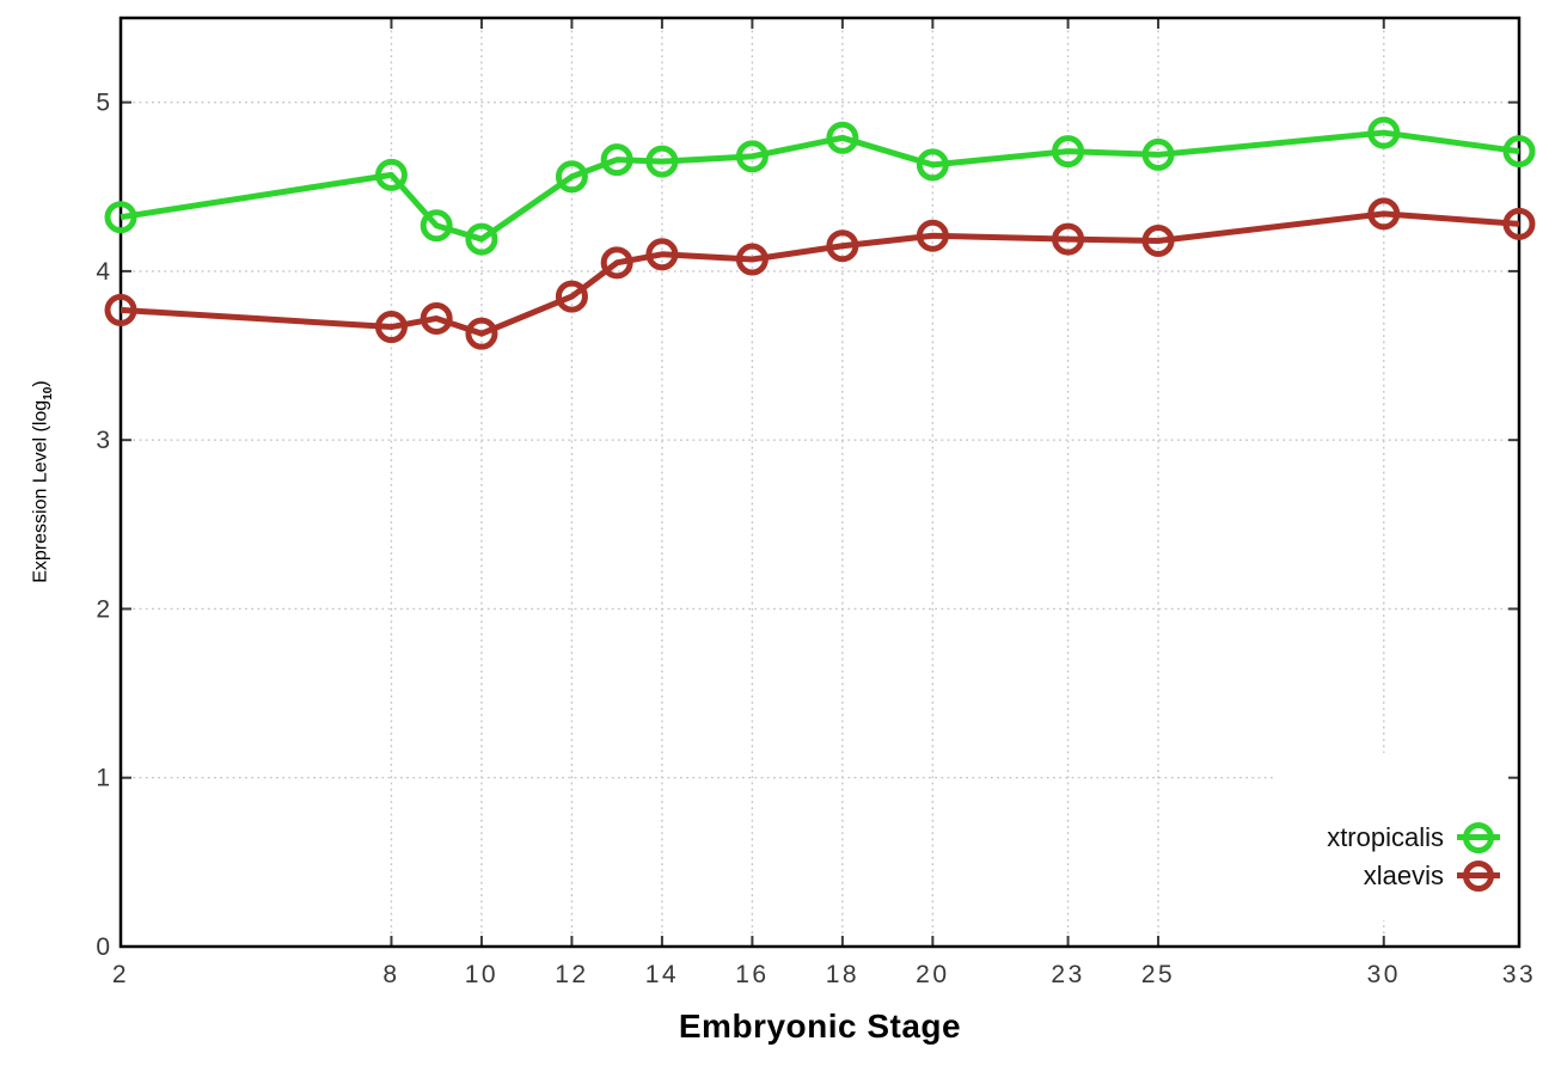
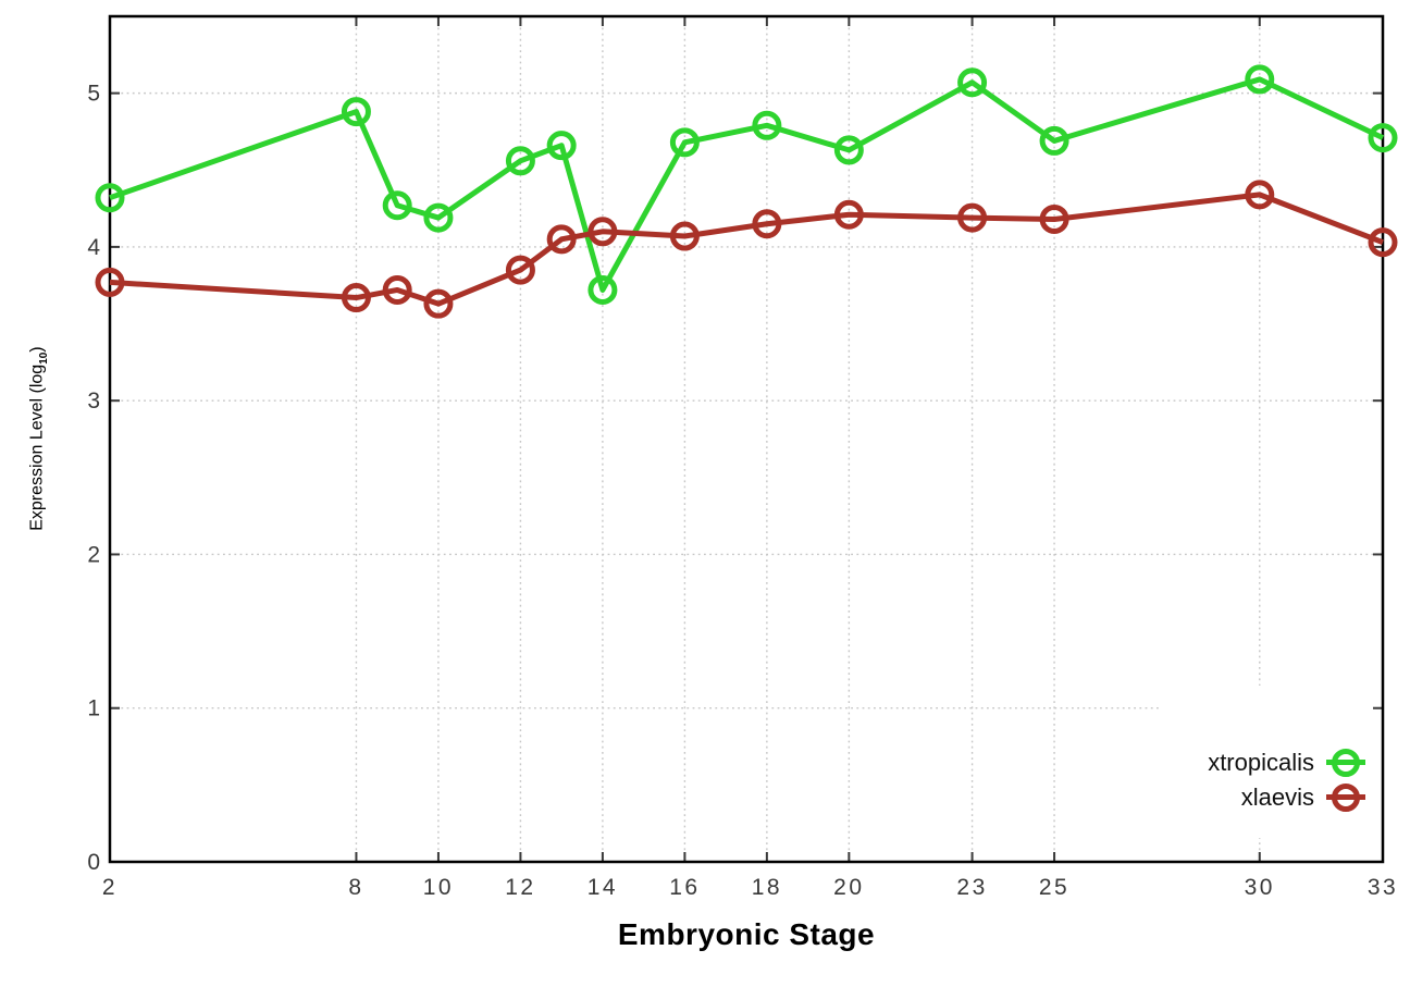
xtropicalis/8: 4.57 -> 4.88
xtropicalis/14: 4.65 -> 3.72
xtropicalis/23: 4.71 -> 5.07
xtropicalis/30: 4.82 -> 5.09
xlaevis/33: 4.28 -> 4.03
